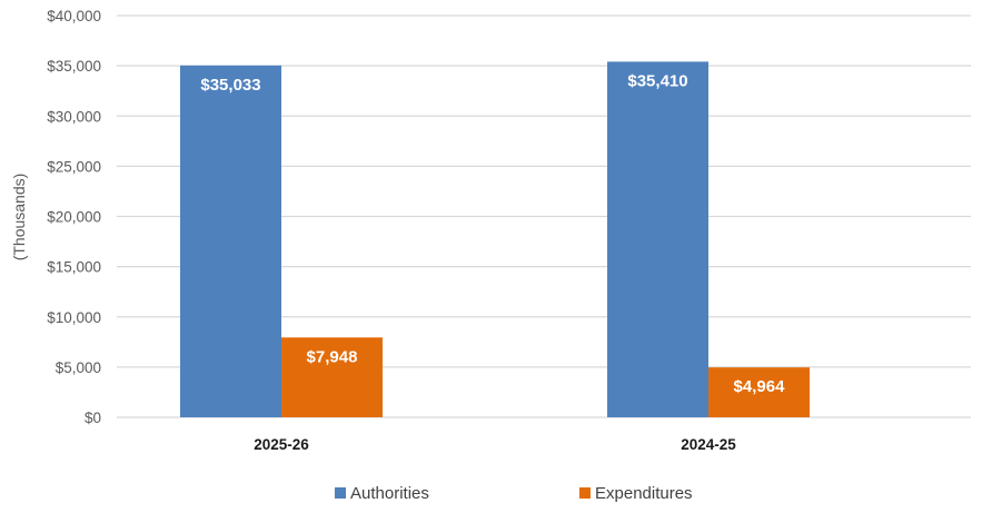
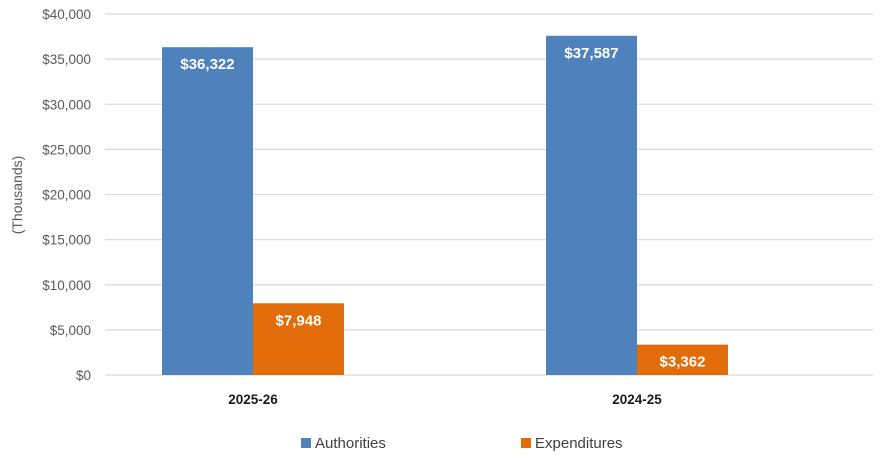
Authorities/2025-26: $35,033 -> $36,322
Authorities/2024-25: $35,410 -> $37,587
Expenditures/2024-25: $4,964 -> $3,362
